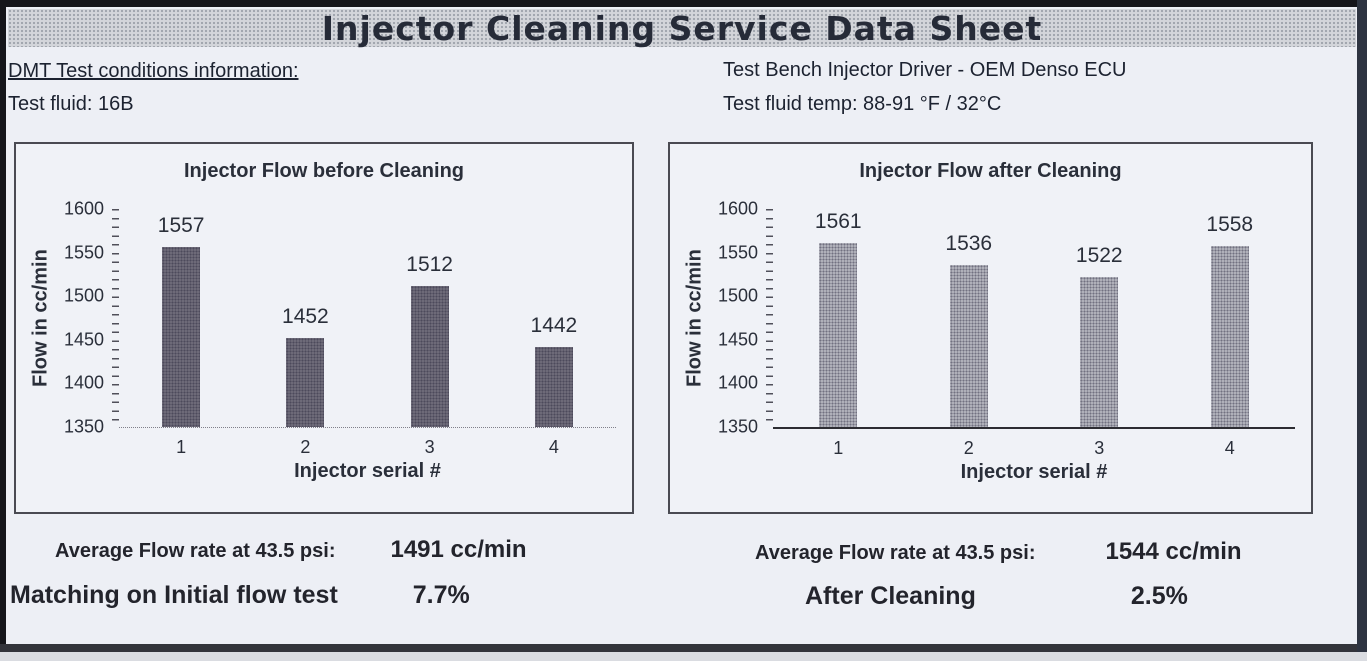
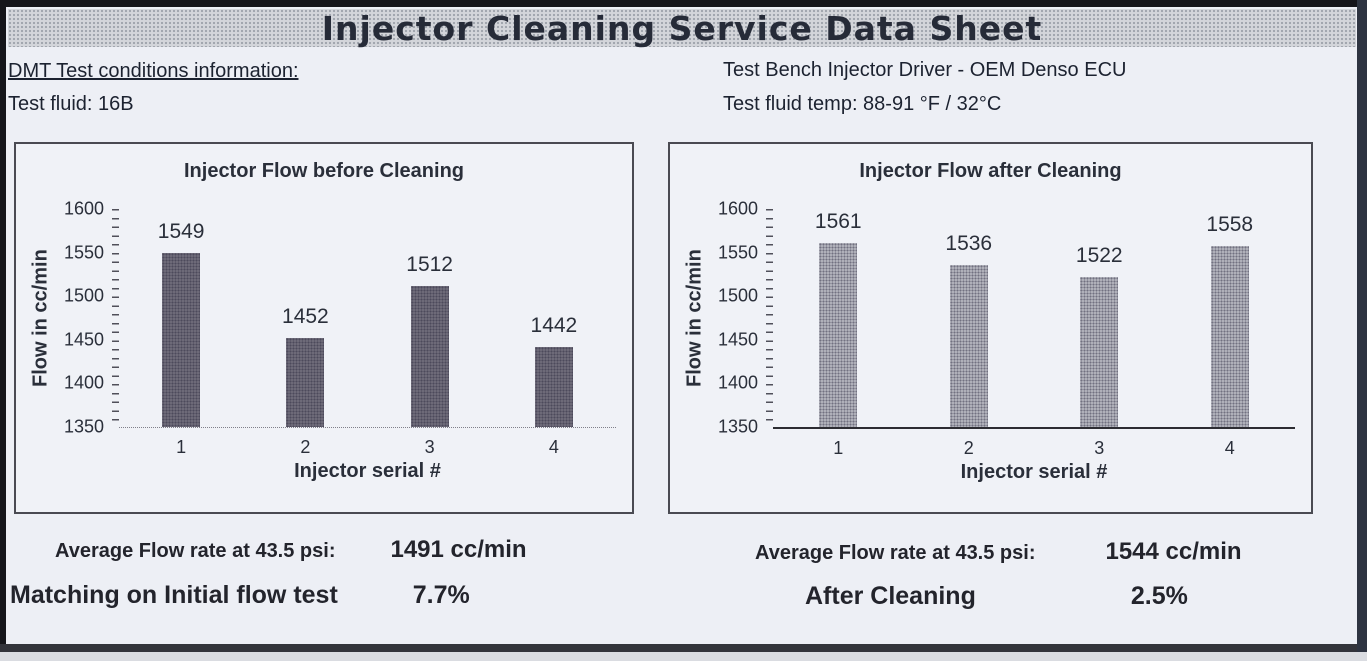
Injector Flow before Cleaning/1: 1557 -> 1549
